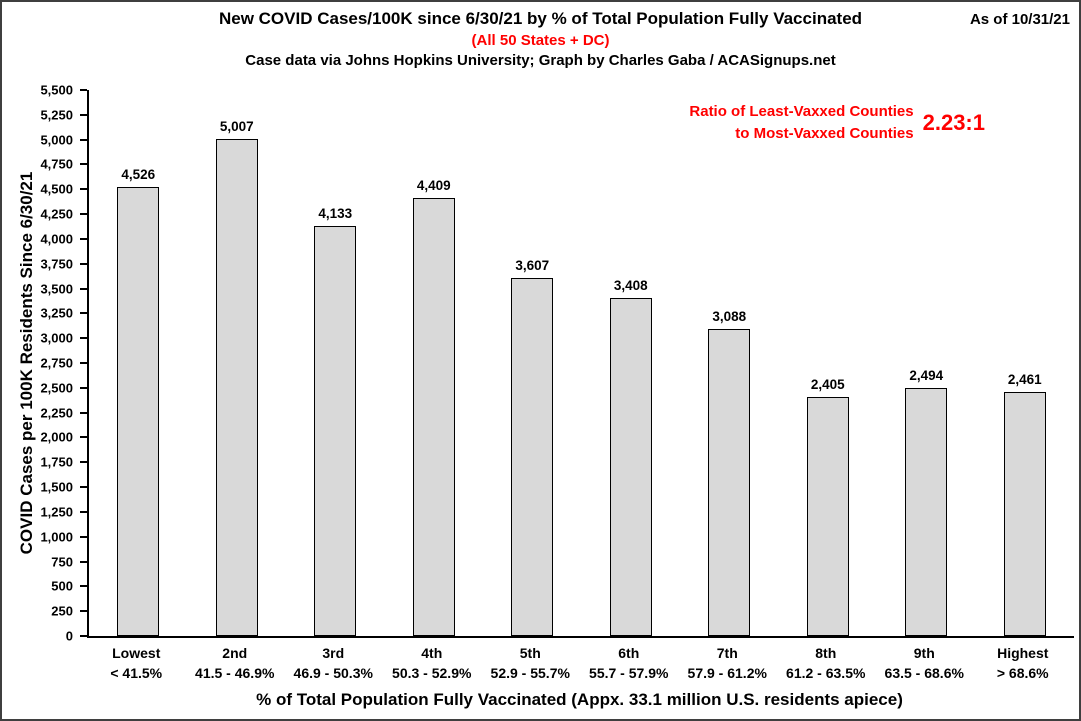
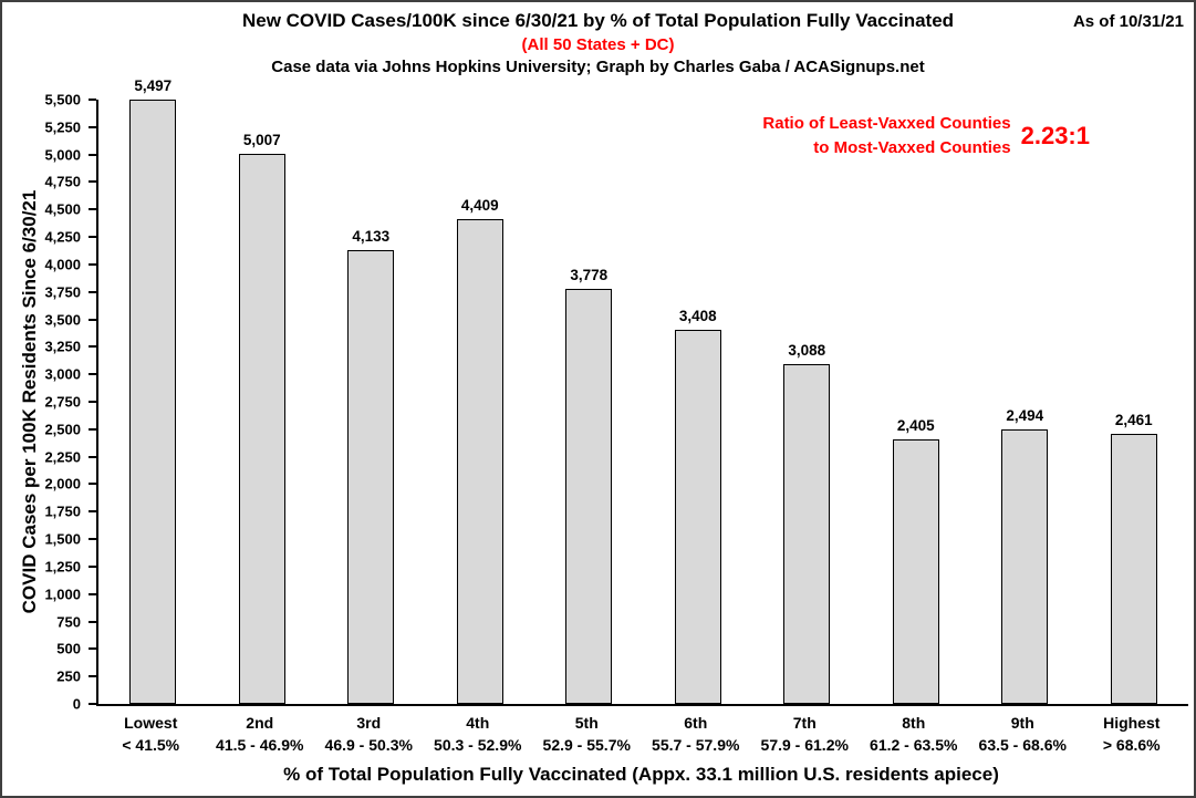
Lowest: 4,526 -> 5,497
5th: 3,607 -> 3,778
